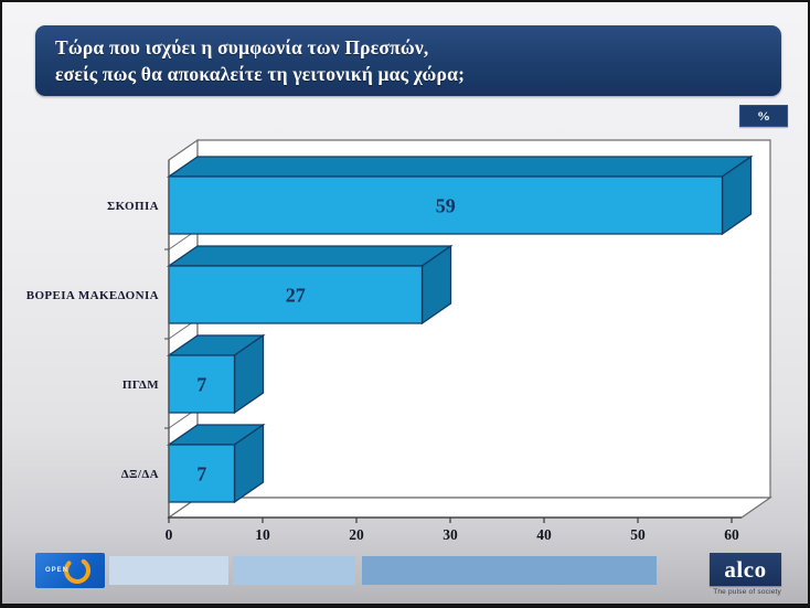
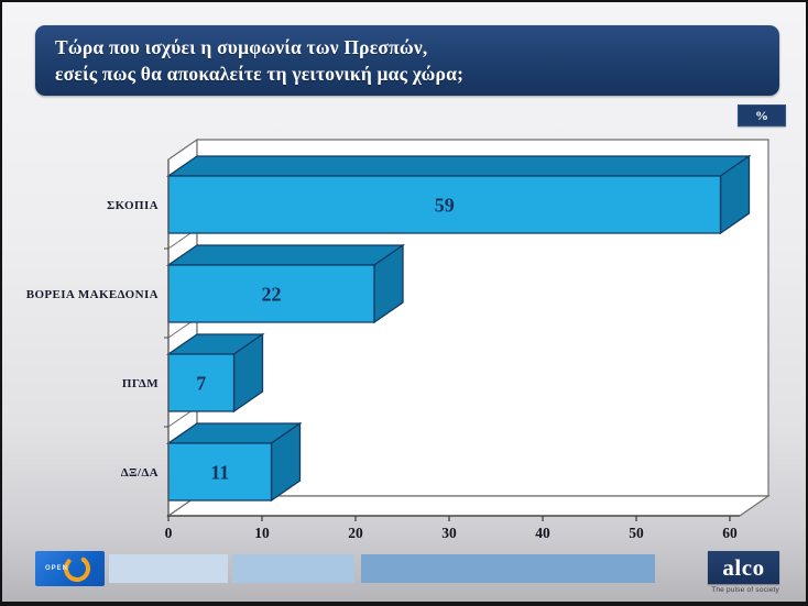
ΒΟΡΕΙΑ ΜΑΚΕΔΟΝΙΑ: 27 -> 22
ΔΞ/ΔΑ: 7 -> 11
